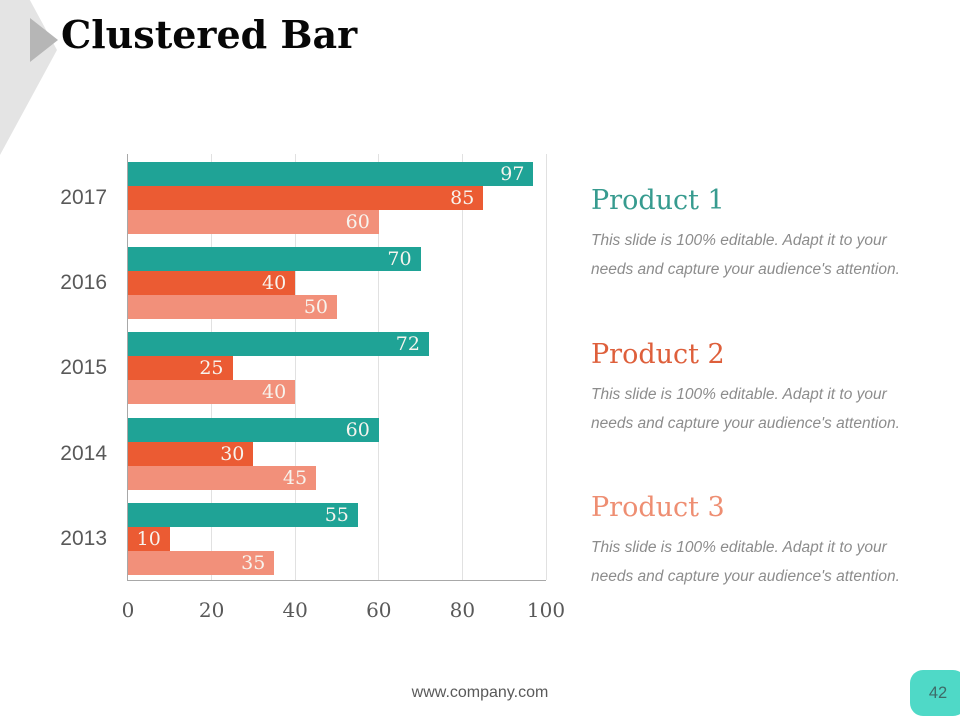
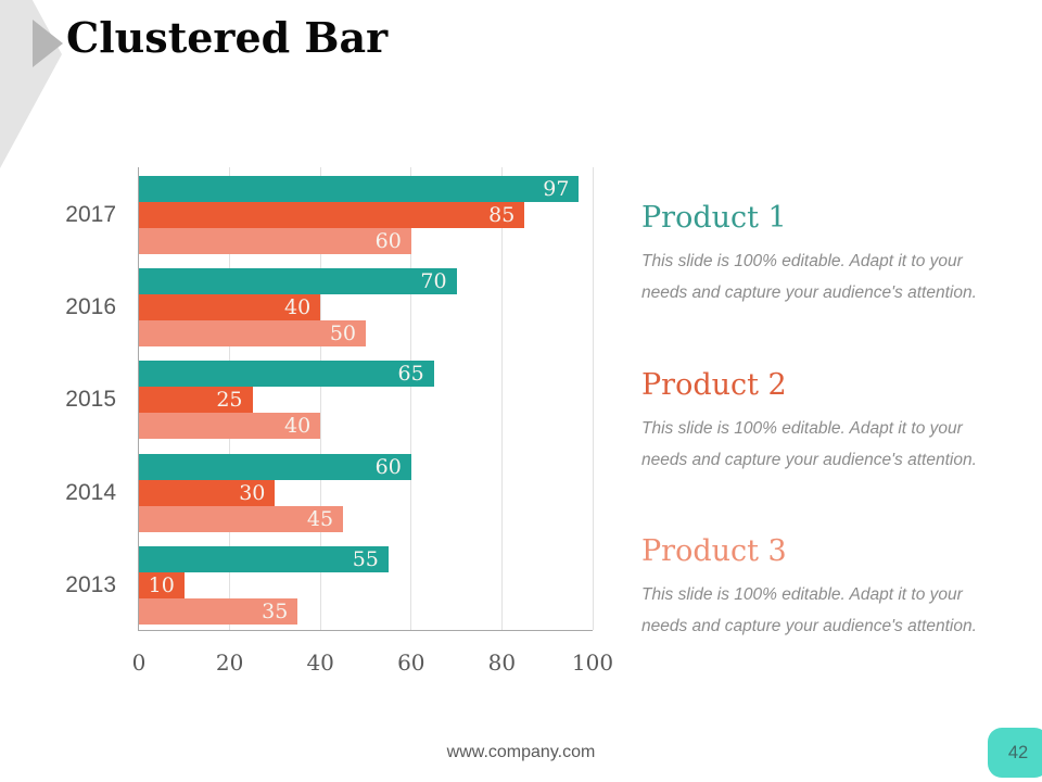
Product 1/2015: 72 -> 65
